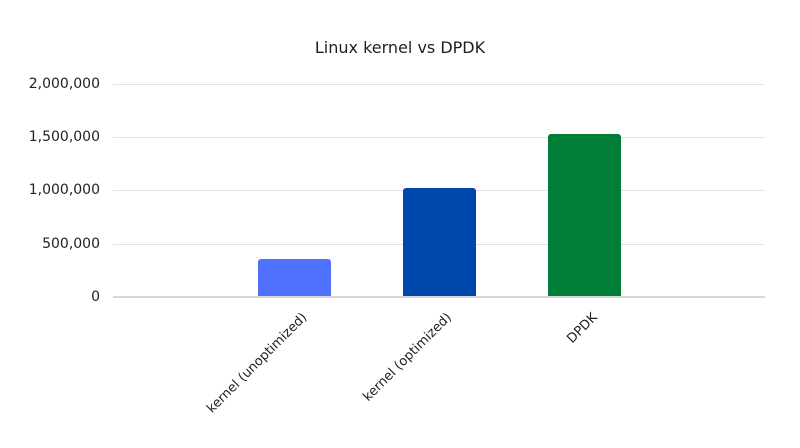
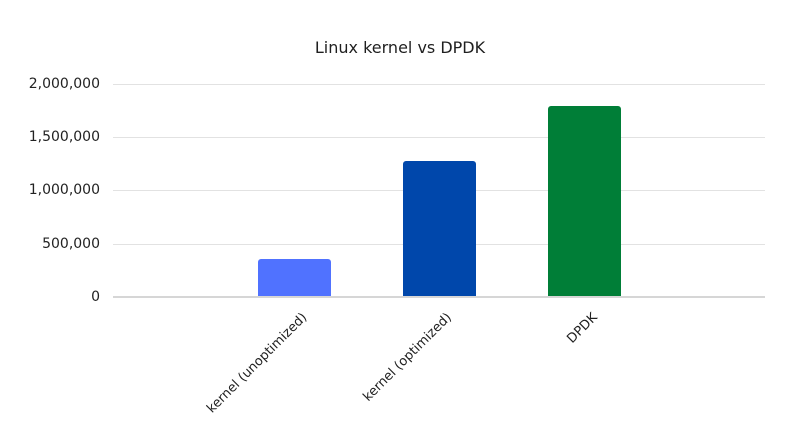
kernel (optimized): 1020000 -> 1280000
DPDK: 1530000 -> 1790000
